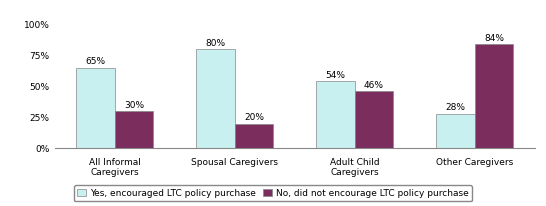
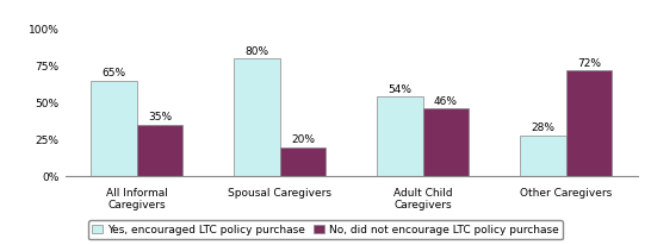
No, did not encourage LTC policy purchase/All Informal Caregivers: 30% -> 35%
No, did not encourage LTC policy purchase/Other Caregivers: 84% -> 72%
